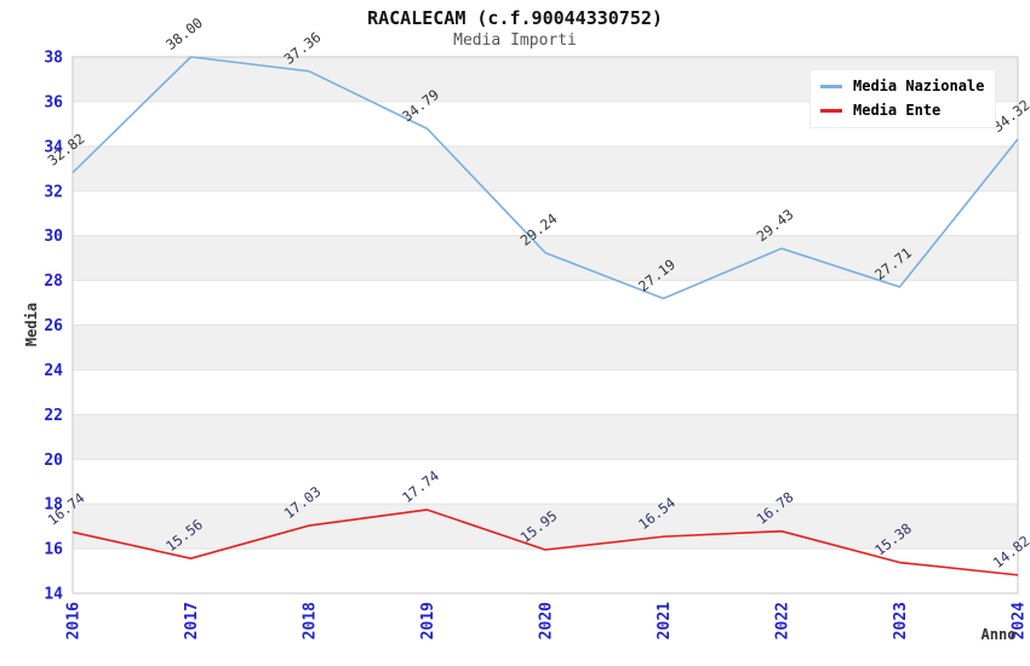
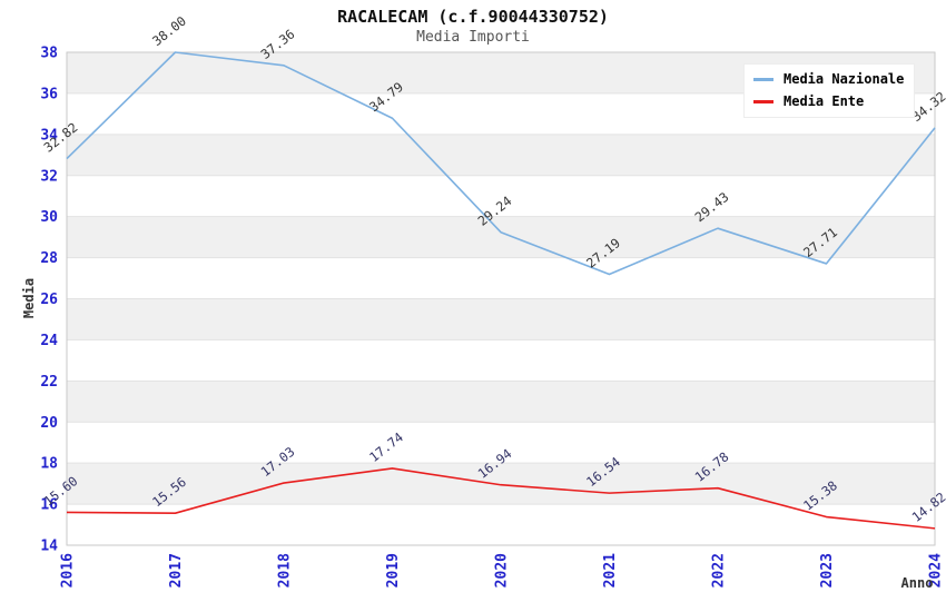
Media Ente/2016: 16.74 -> 15.60
Media Ente/2020: 15.95 -> 16.94
